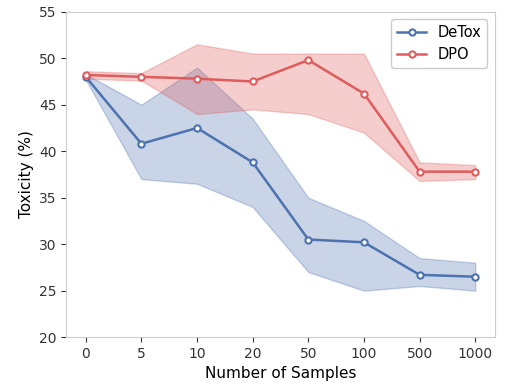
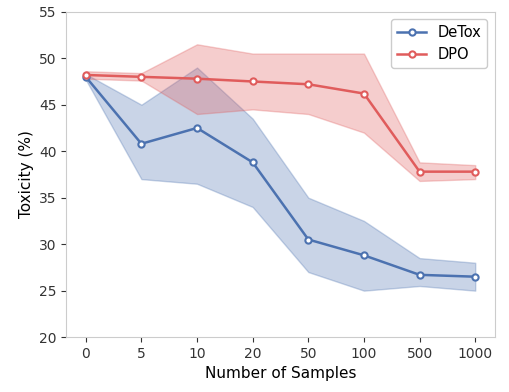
DPO/50: 49.8 -> 47.2
DeTox/100: 30.2 -> 28.8
